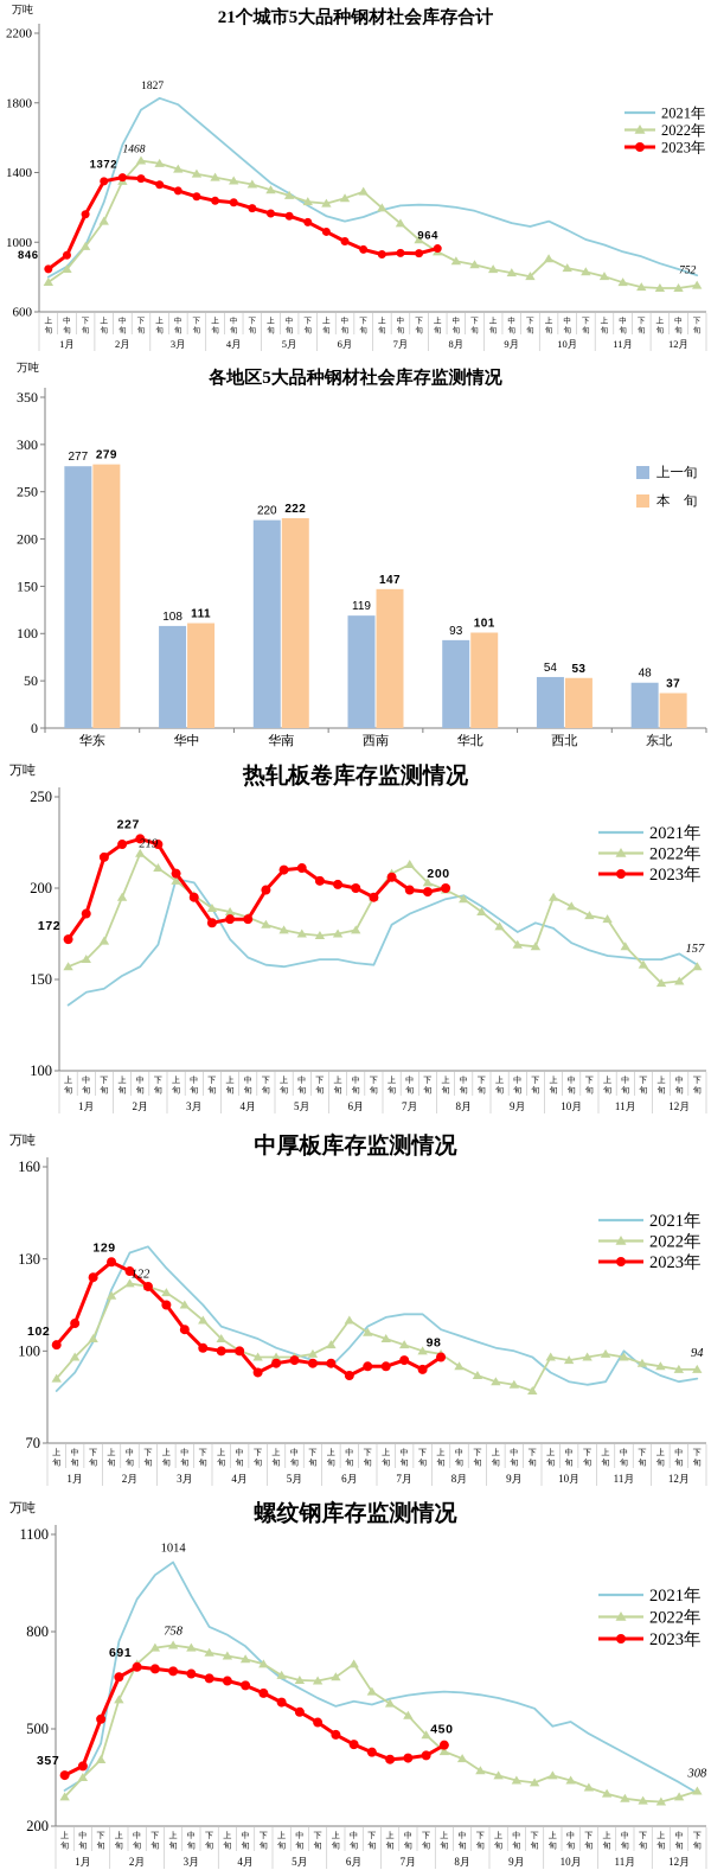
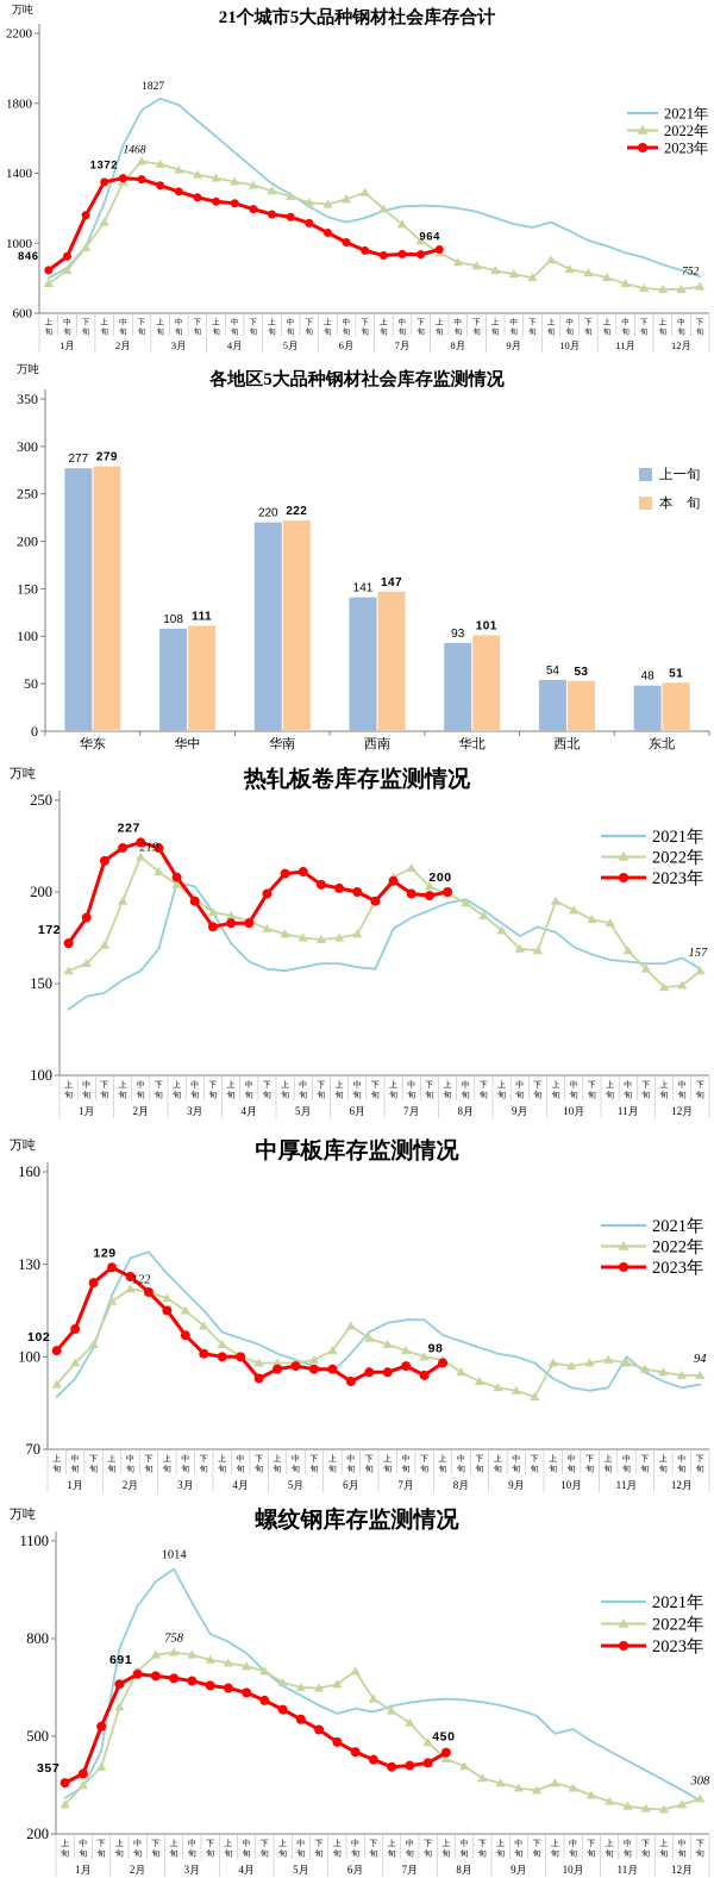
各地区5大品种钢材社会库存监测情况/上一旬/西南: 119 -> 141
各地区5大品种钢材社会库存监测情况/本 旬/东北: 37 -> 51
